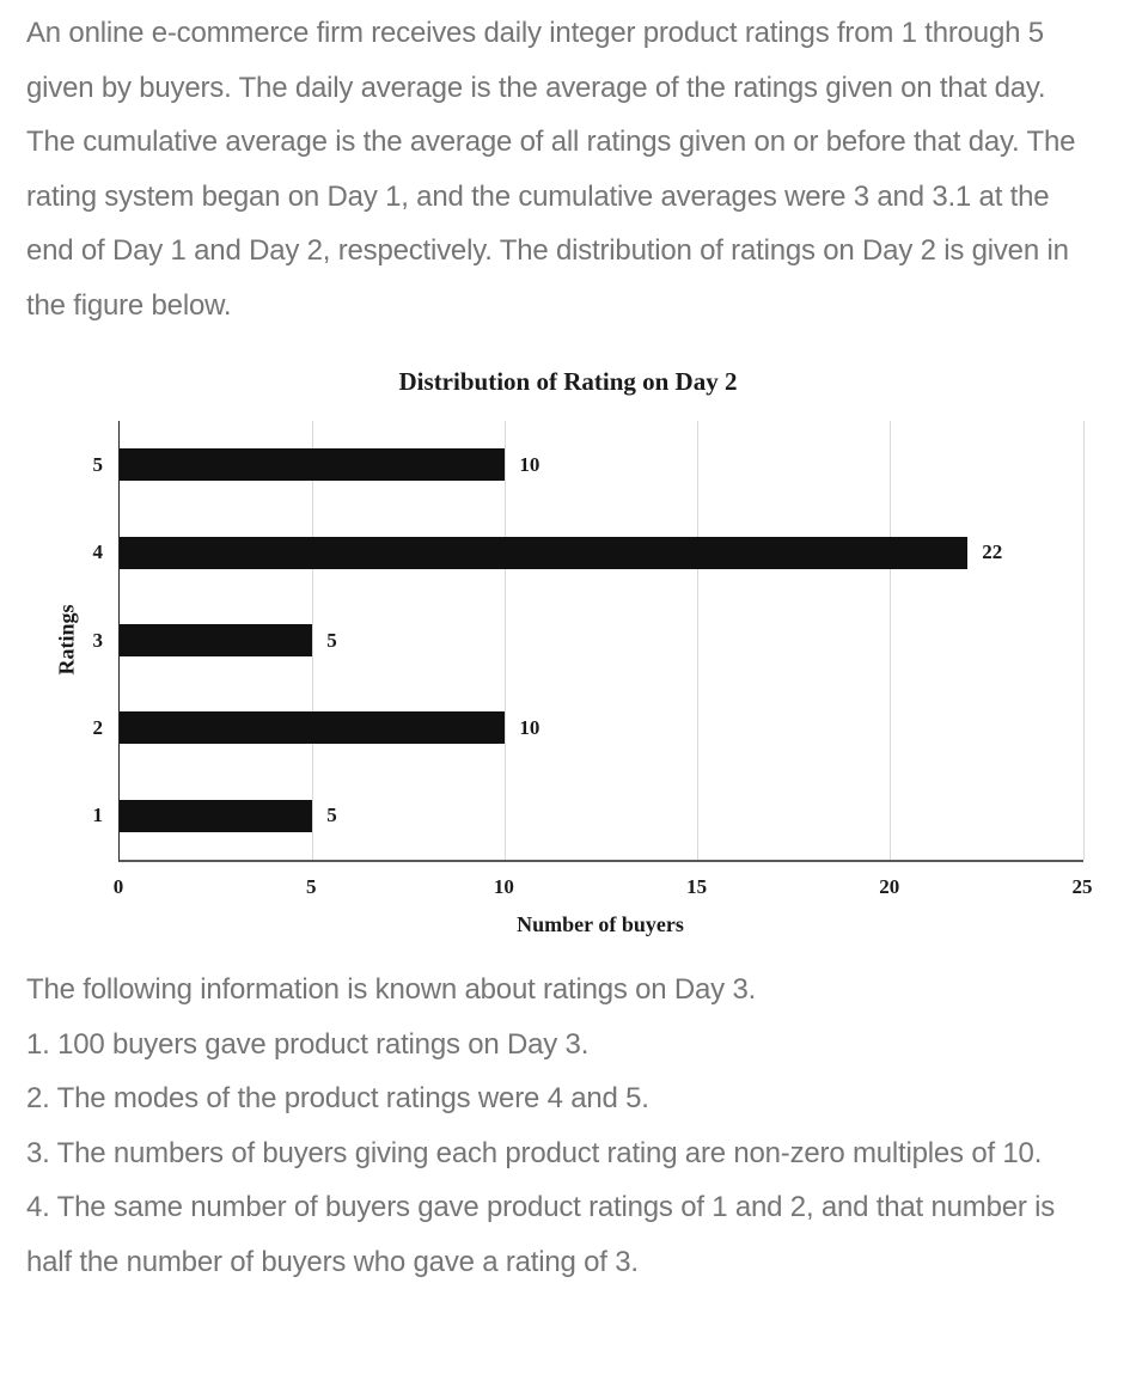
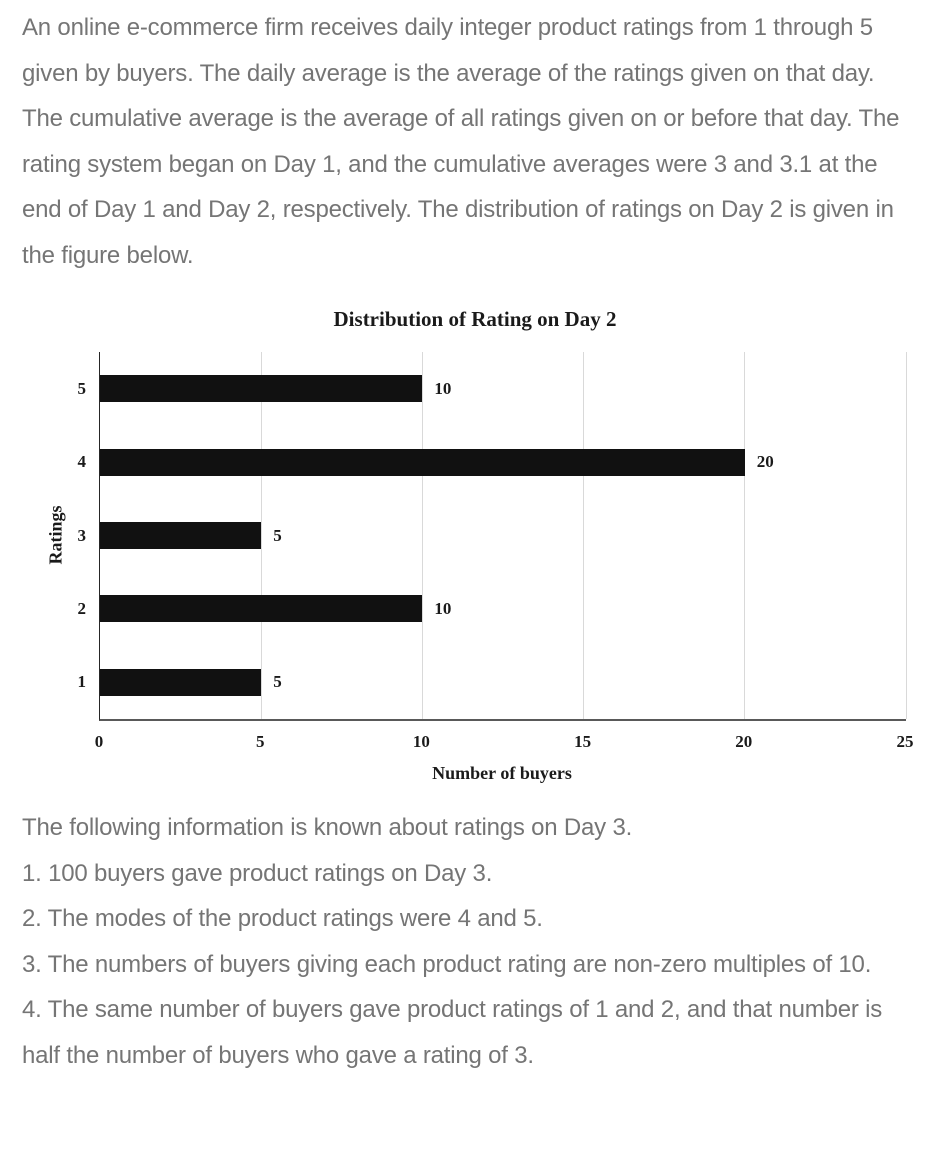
4: 22 -> 20
